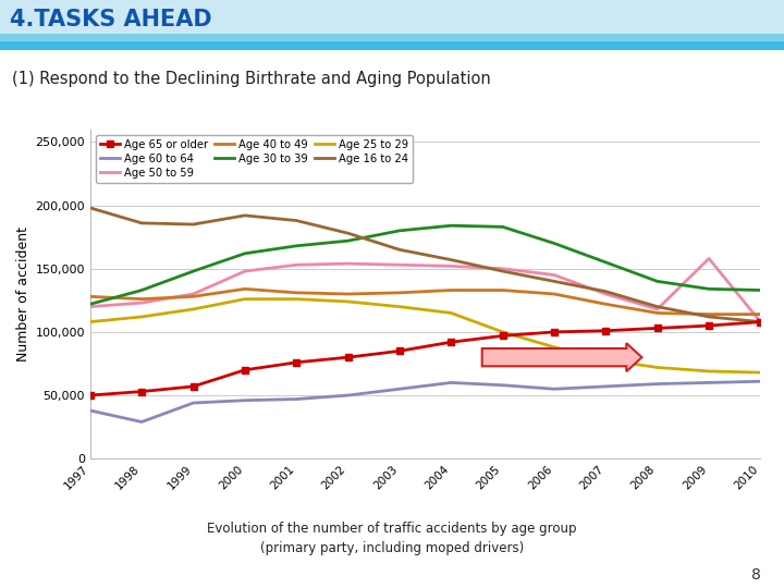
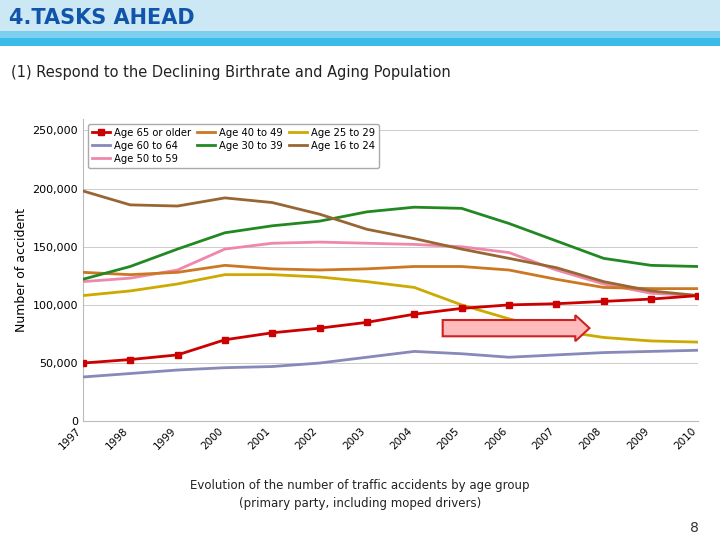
Age 60 to 64/1998: 29,000 -> 41,000
Age 50 to 59/2009: 158,000 -> 110,000
